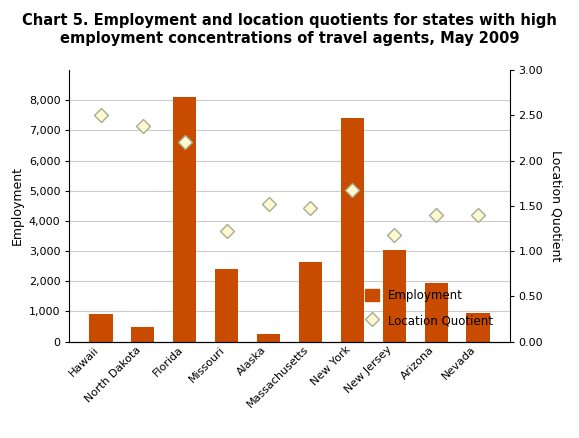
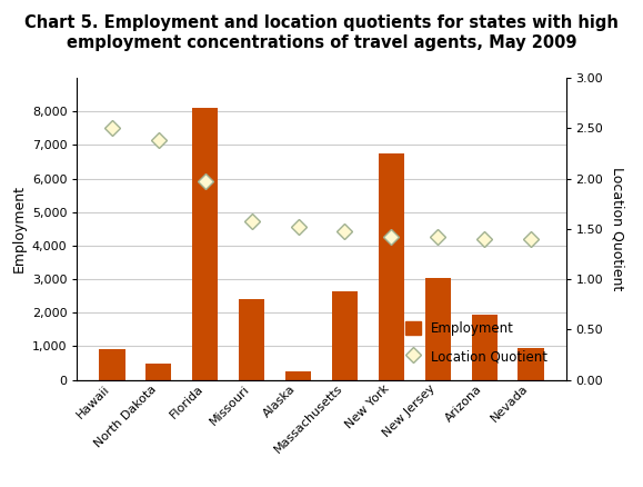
Location Quotient/Florida: 2.20 -> 1.97
Location Quotient/Missouri: 1.22 -> 1.58
Employment/New York: 7,400 -> 6,750
Location Quotient/New York: 1.68 -> 1.42
Location Quotient/New Jersey: 1.18 -> 1.42
